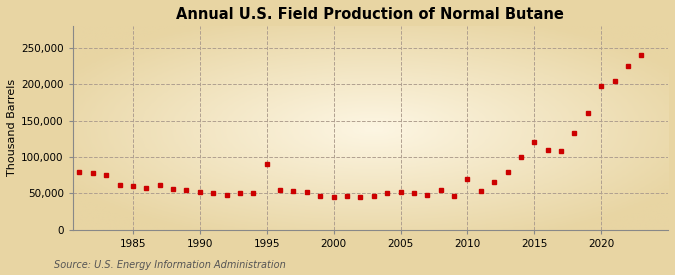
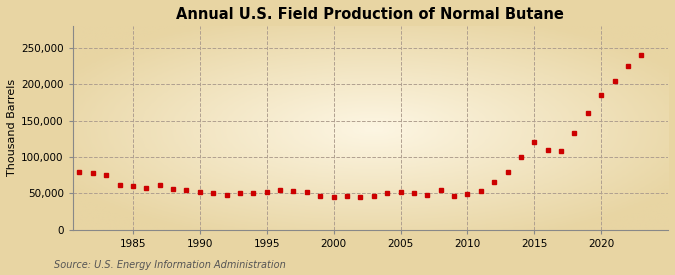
1995: 90,000 -> 52,000
2010: 70,000 -> 49,000
2020: 198,000 -> 185,000
